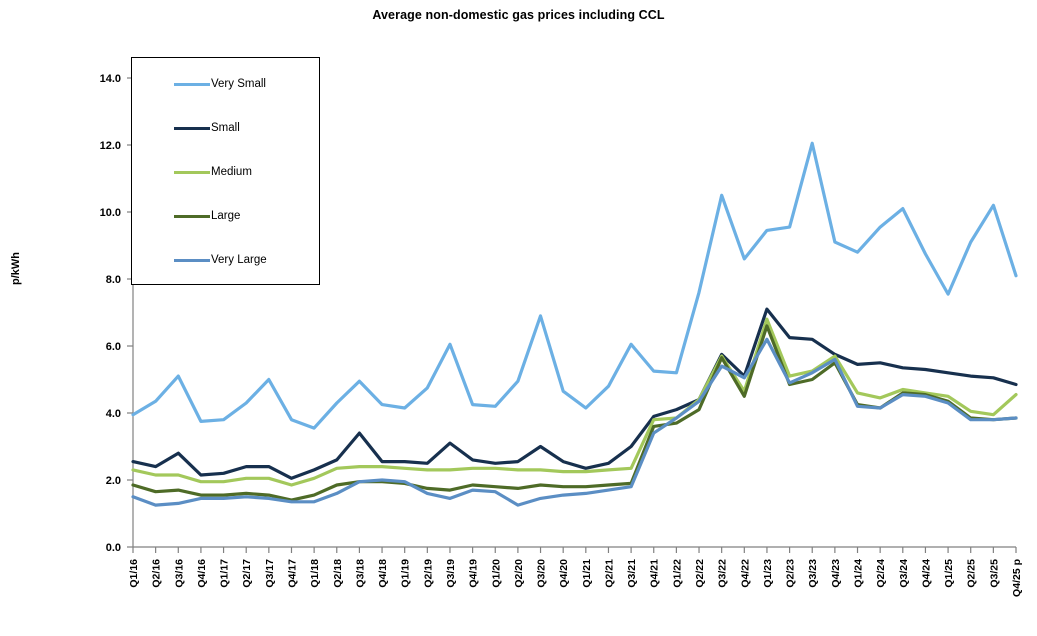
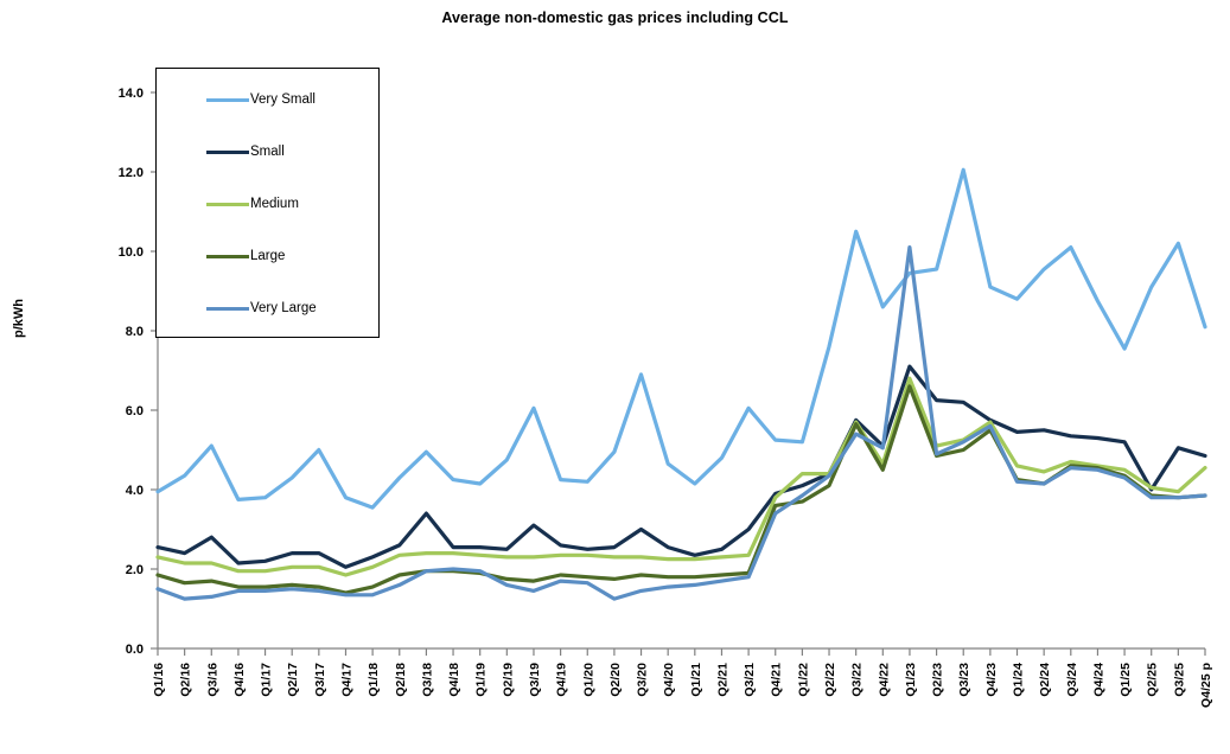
Medium/Q1/22: 3.9 -> 4.4
Very Large/Q1/23: 6.2 -> 10.1
Small/Q2/25: 5.1 -> 4.0
